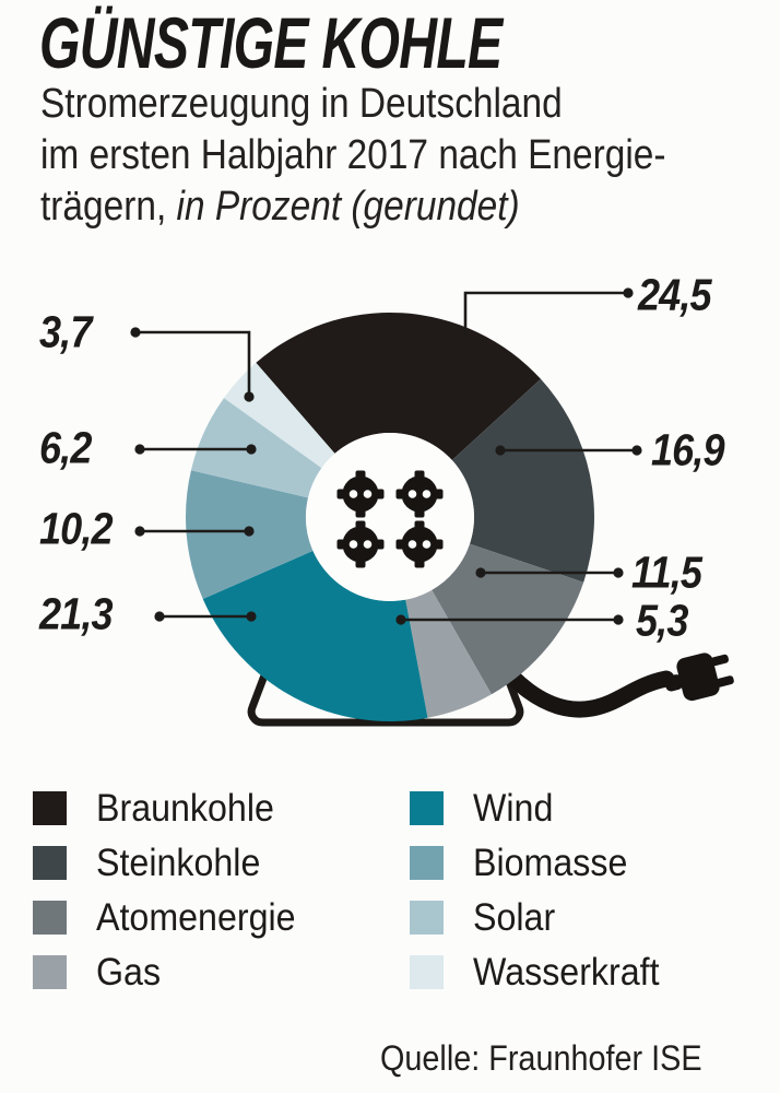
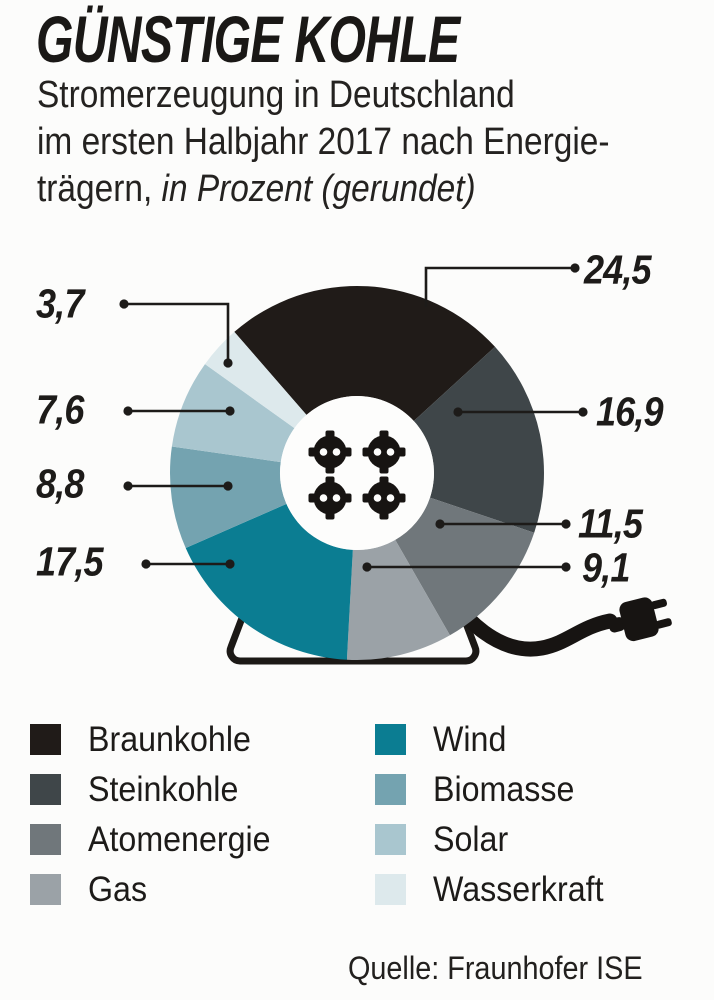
Gas: 5,3 -> 9,1
Wind: 21,3 -> 17,5
Biomasse: 10,2 -> 8,8
Solar: 6,2 -> 7,6
